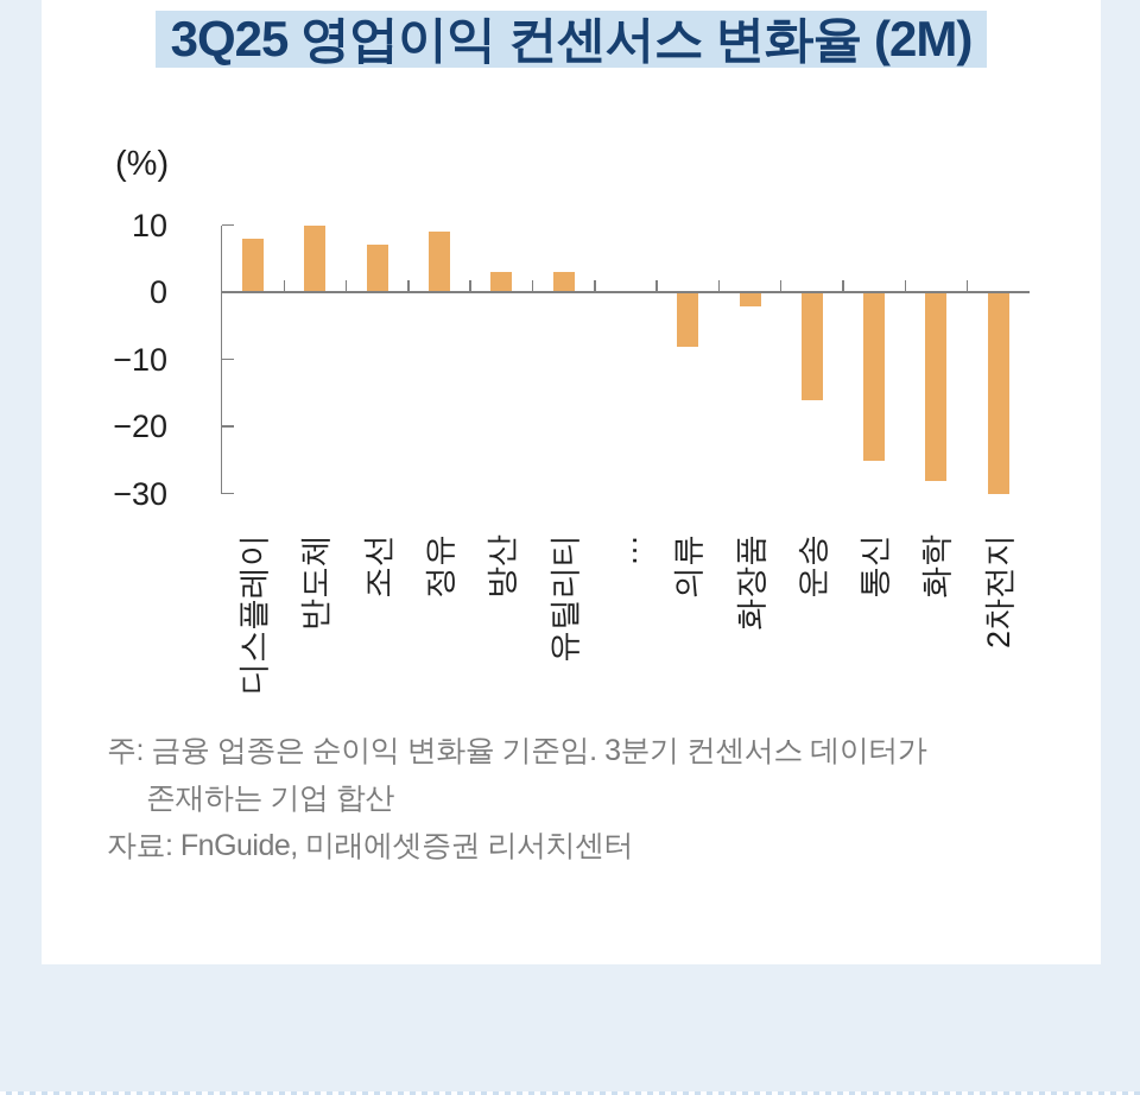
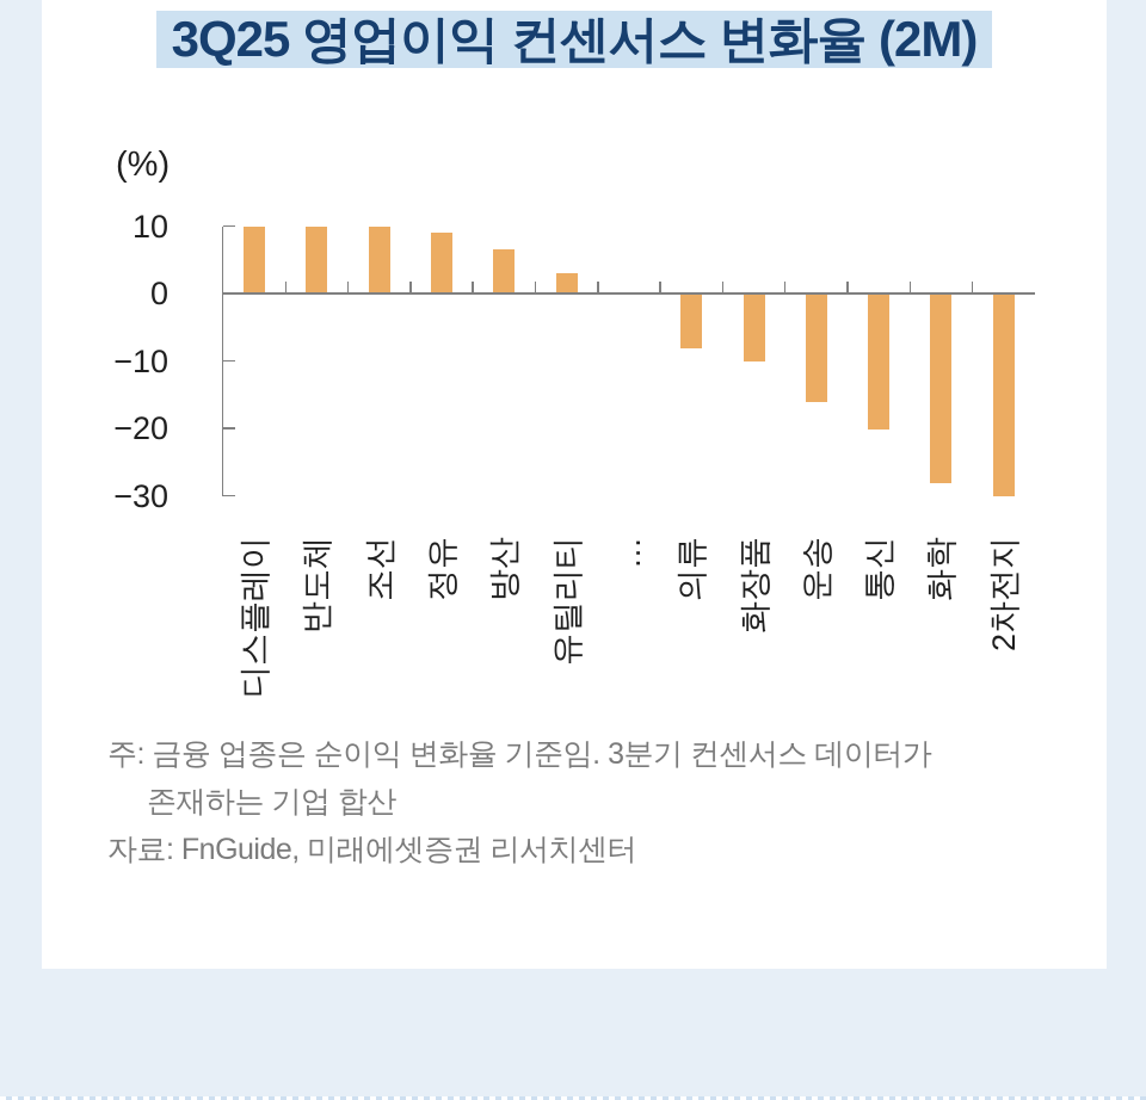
디스플레이: 8 -> 10
조선: 7 -> 10
방산: 3 -> 6
화장품: -2 -> -10
통신: -25 -> -20
